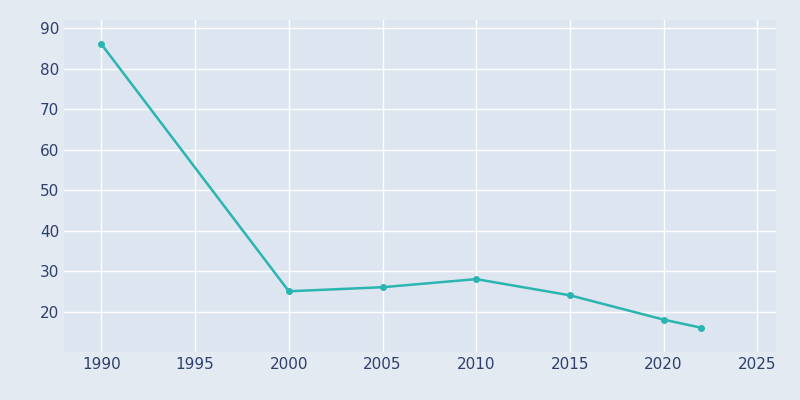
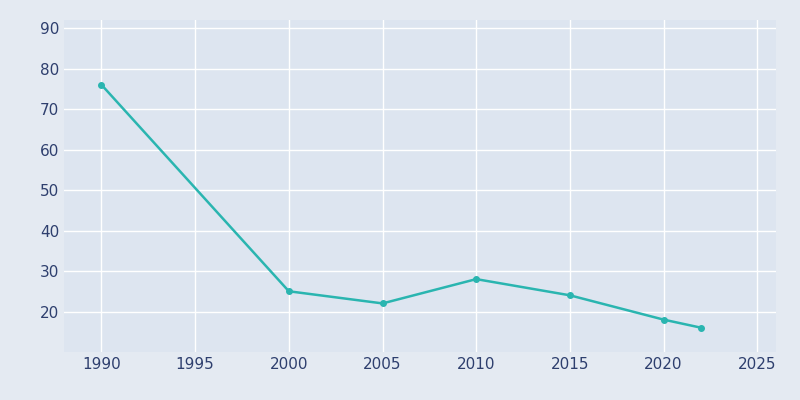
1990: 86 -> 76
2005: 26 -> 22
